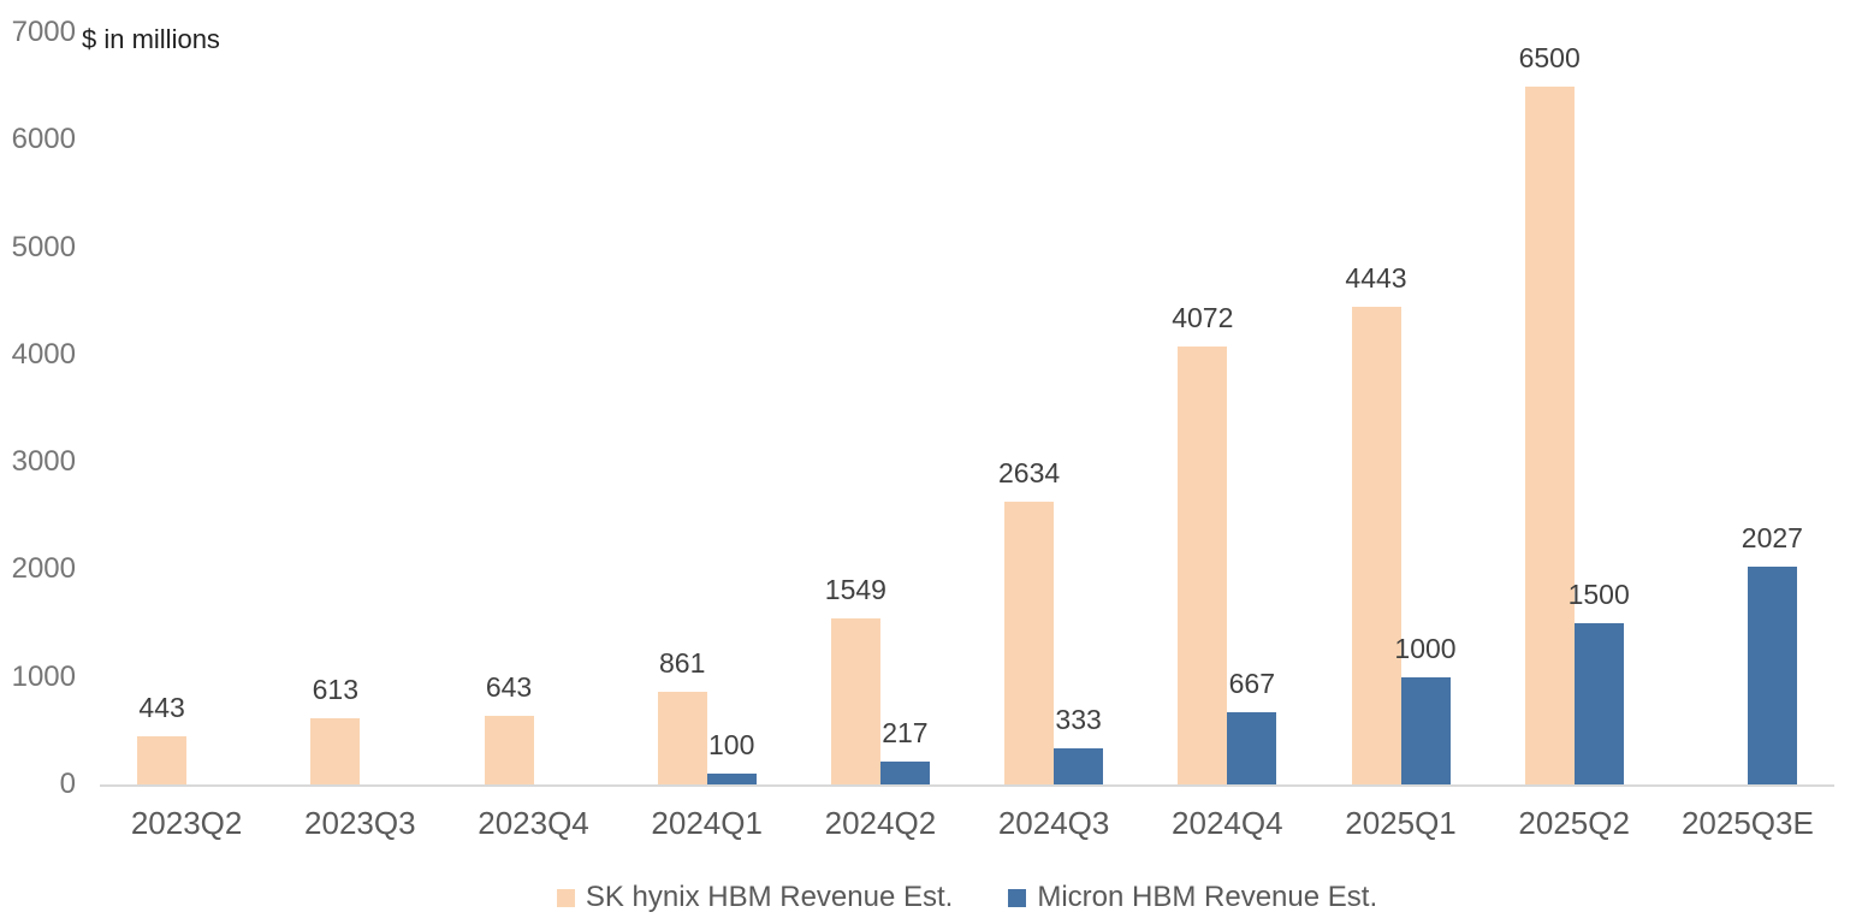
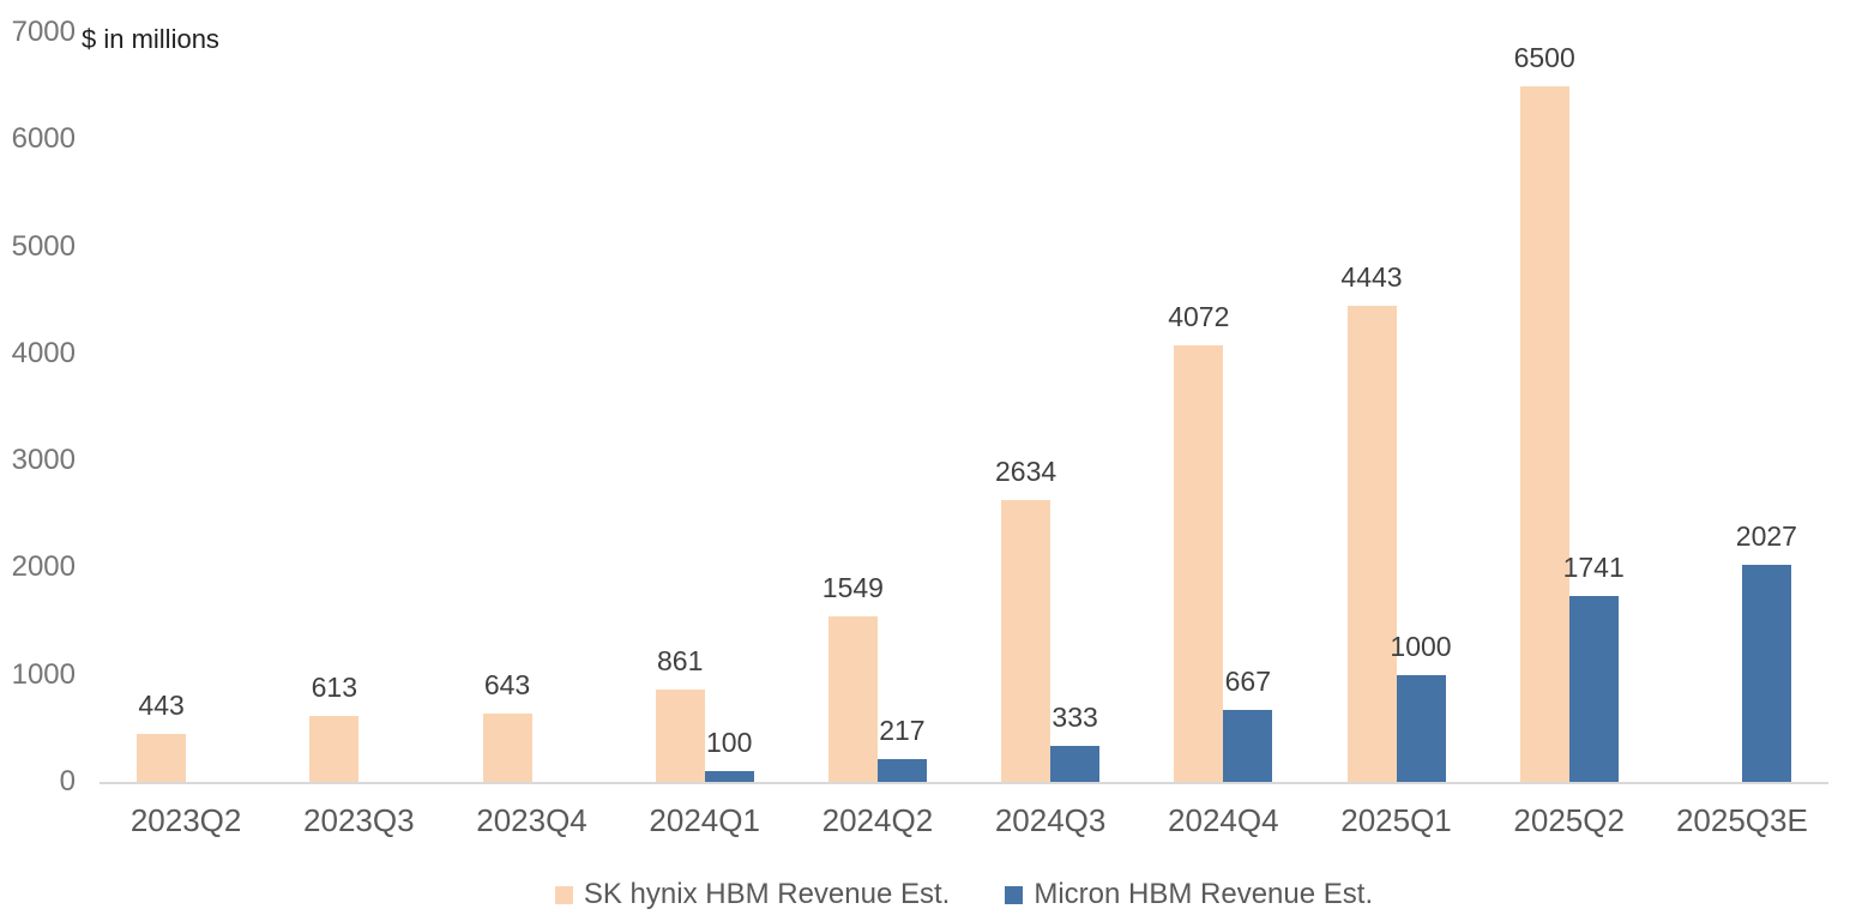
Micron HBM Revenue Est./2025Q2: 1500 -> 1741
